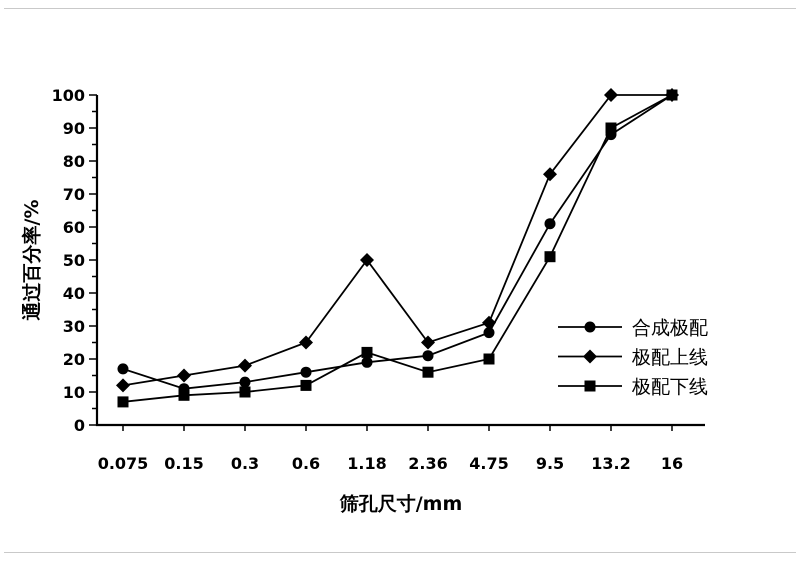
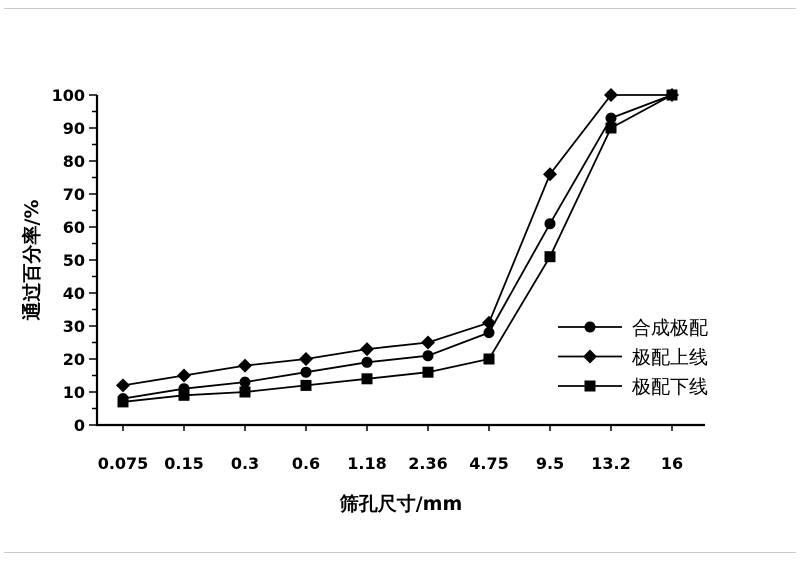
合成极配/0.075: 17 -> 8
极配上线/0.6: 25 -> 20
极配上线/1.18: 50 -> 23
极配下线/1.18: 22 -> 14
合成极配/13.2: 88 -> 93
